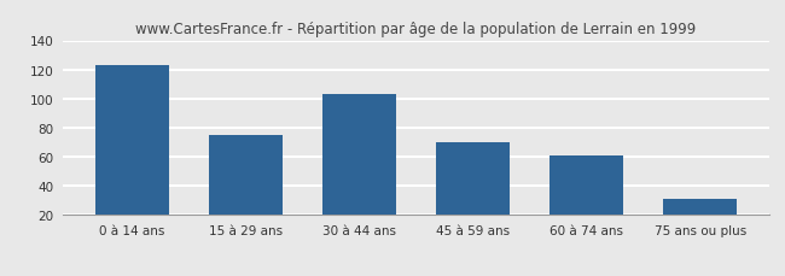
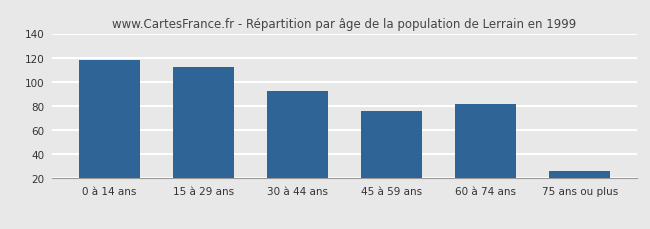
0 à 14 ans: 123 -> 118
15 à 29 ans: 75 -> 112
30 à 44 ans: 103 -> 92
45 à 59 ans: 70 -> 76
60 à 74 ans: 61 -> 82
75 ans ou plus: 31 -> 26
